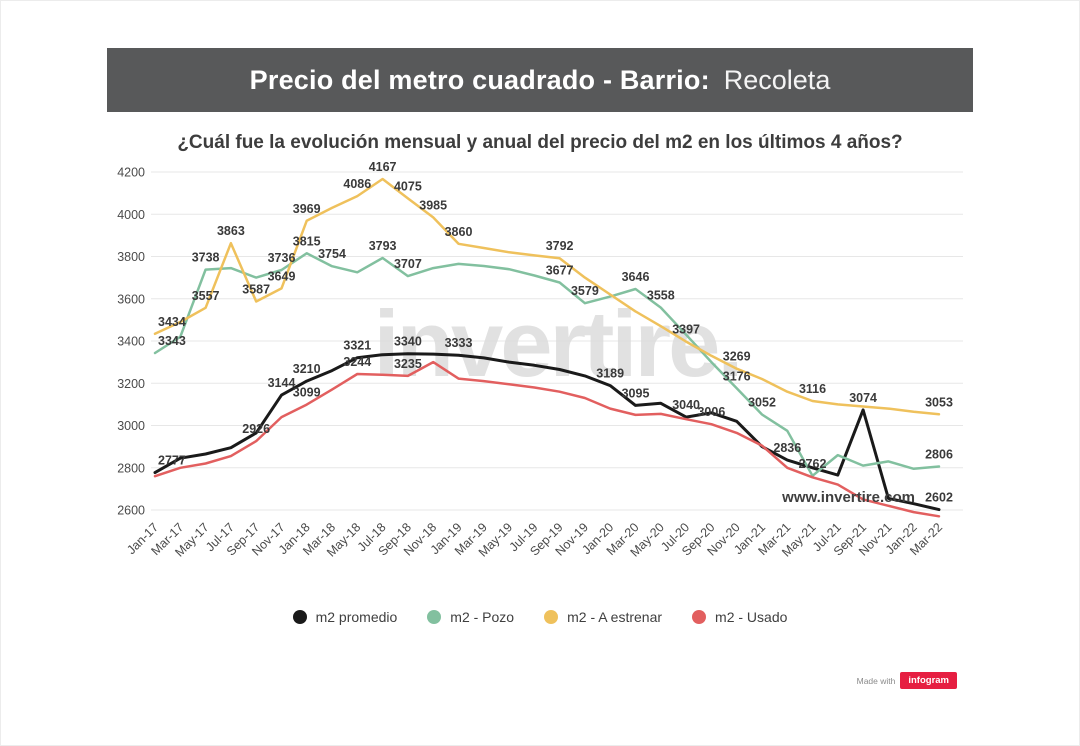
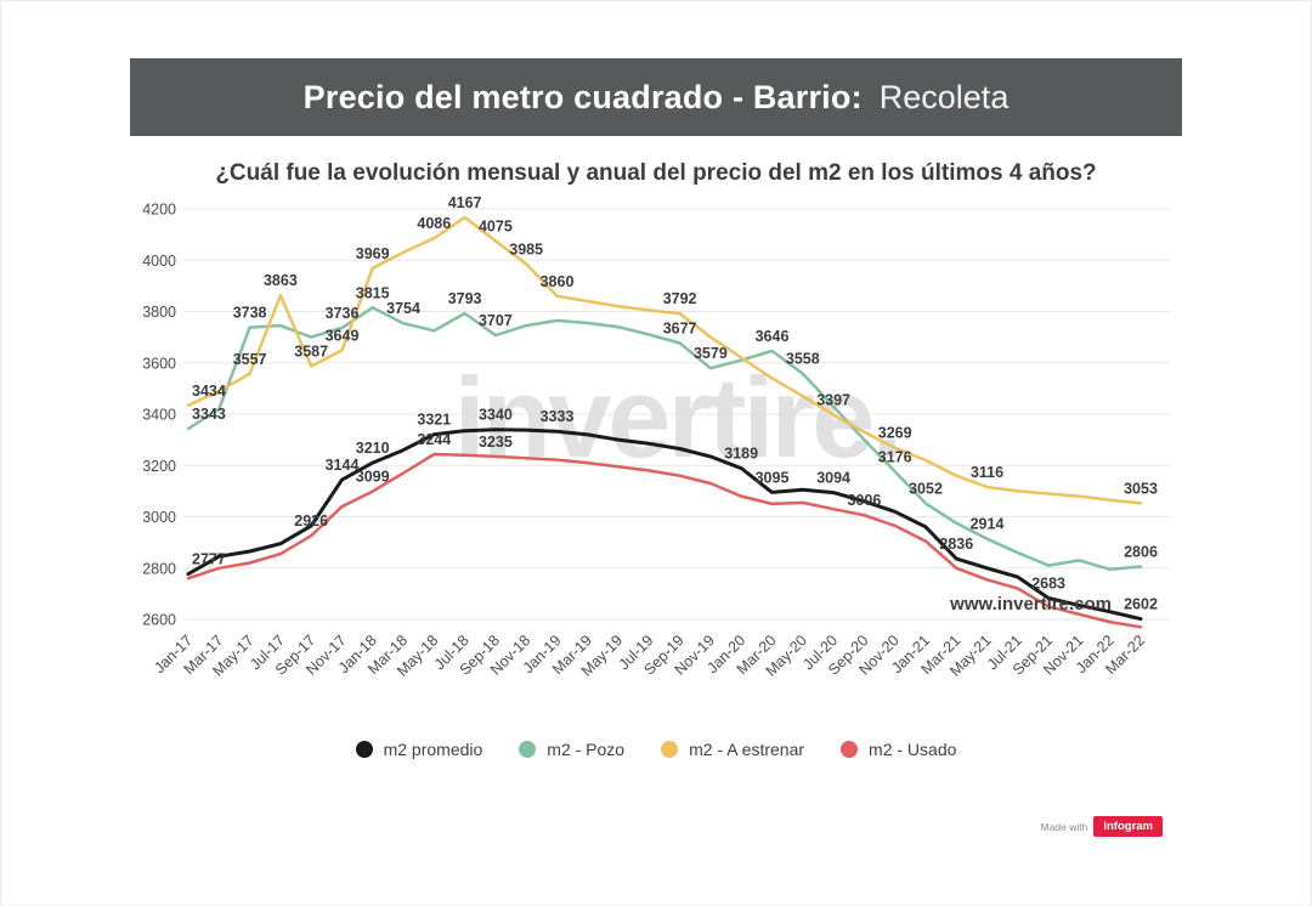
m2 - Usado/Nov-18: 3300 -> 3230
m2 promedio/Jul-20: 3040 -> 3094
m2 promedio/Jan-21: 2900 -> 2960
m2 - Pozo/May-21: 2762 -> 2914
m2 promedio/Sep-21: 3074 -> 2683
